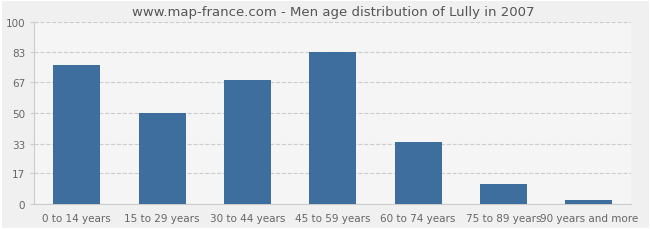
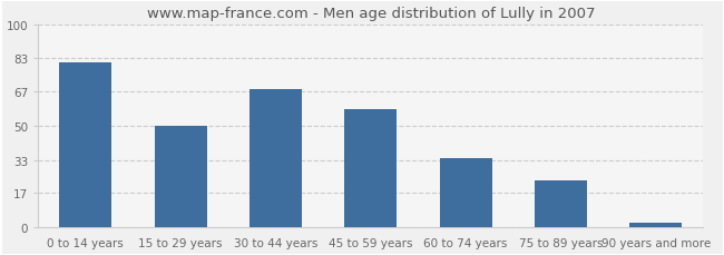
0 to 14 years: 76 -> 81
45 to 59 years: 83 -> 58
75 to 89 years: 11 -> 23
